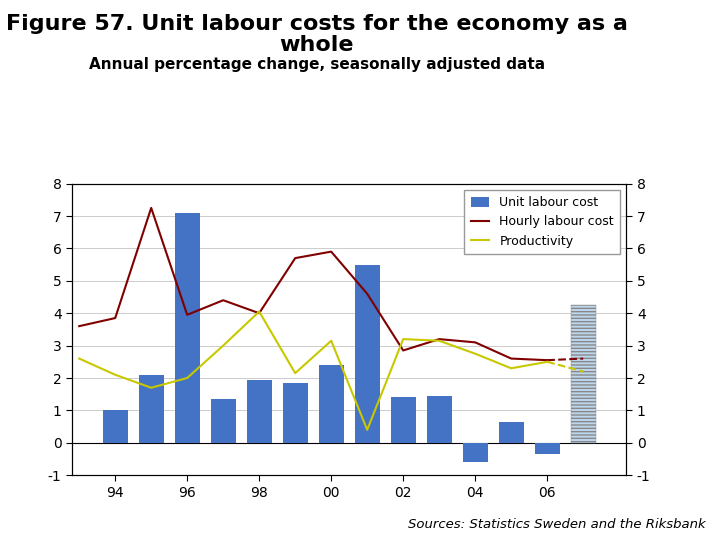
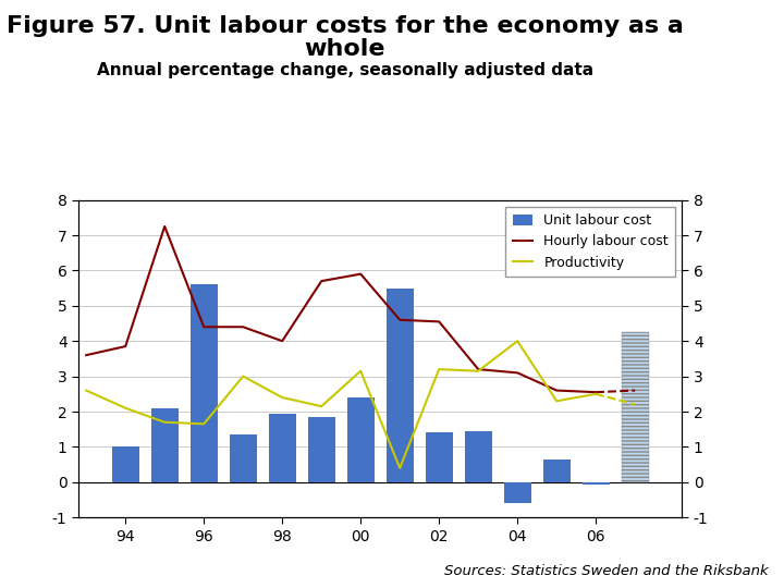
Unit labour cost/96: 7.10 -> 5.60
Hourly labour cost/96: 3.95 -> 4.40
Productivity/96: 2.00 -> 1.65
Productivity/98: 4.05 -> 2.40
Hourly labour cost/02: 2.85 -> 4.55
Productivity/04: 2.75 -> 4.00
Unit labour cost/06: -0.35 -> -0.07
